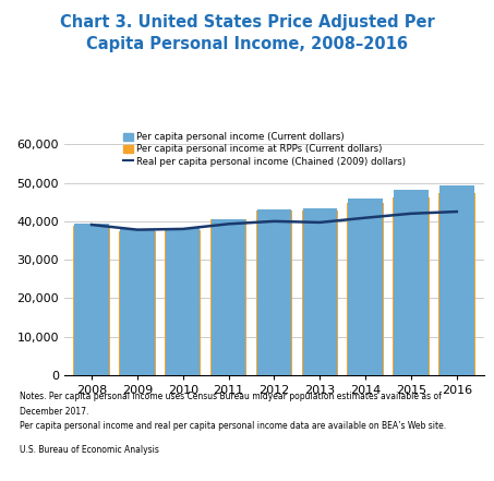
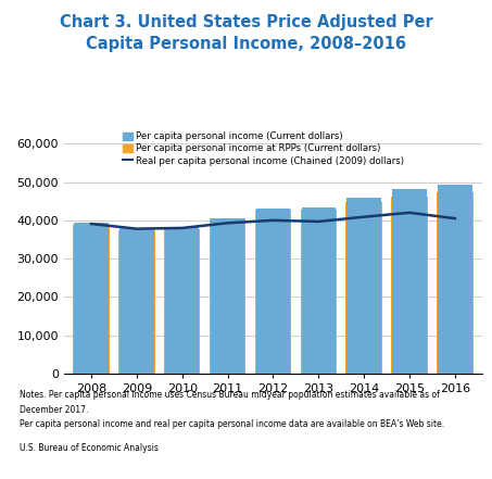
Real per capita personal income (Chained (2009) dollars)/2016: 42,500 -> 40,500
